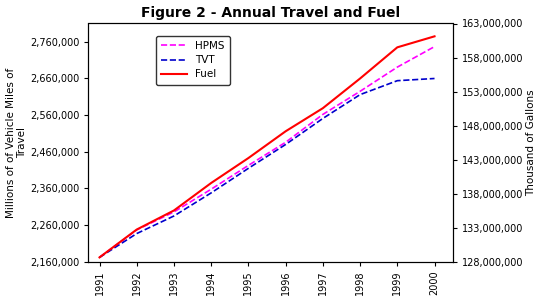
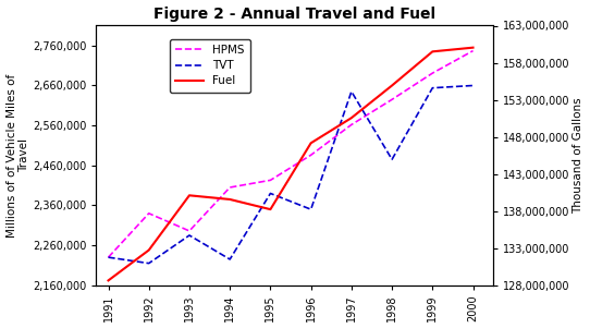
HPMS/1991: 2,172,000 -> 2,230,000
TVT/1991: 2,172,000 -> 2,230,000
HPMS/1992: 2,247,000 -> 2,340,000
TVT/1992: 2,237,000 -> 2,215,000
Fuel/1993: 2,300,000 -> 2,385,000
HPMS/1994: 2,358,000 -> 2,405,000
TVT/1994: 2,348,000 -> 2,225,000
TVT/1995: 2,415,000 -> 2,390,000
Fuel/1995: 2,443,000 -> 2,350,000
TVT/1996: 2,480,000 -> 2,350,000
TVT/1997: 2,551,000 -> 2,645,000
TVT/1998: 2,616,000 -> 2,475,000
Fuel/2000: 2,775,000 -> 2,755,000
